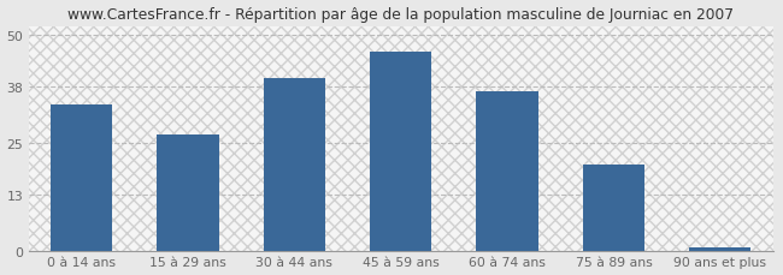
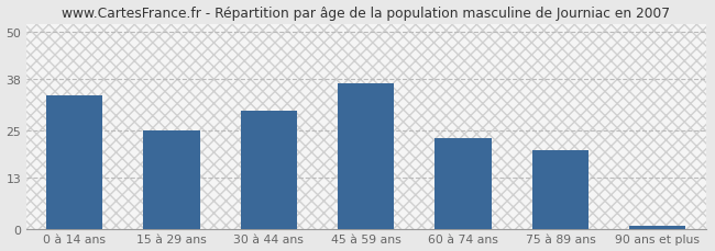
15 à 29 ans: 27 -> 25
30 à 44 ans: 40 -> 30
45 à 59 ans: 46 -> 37
60 à 74 ans: 37 -> 23
